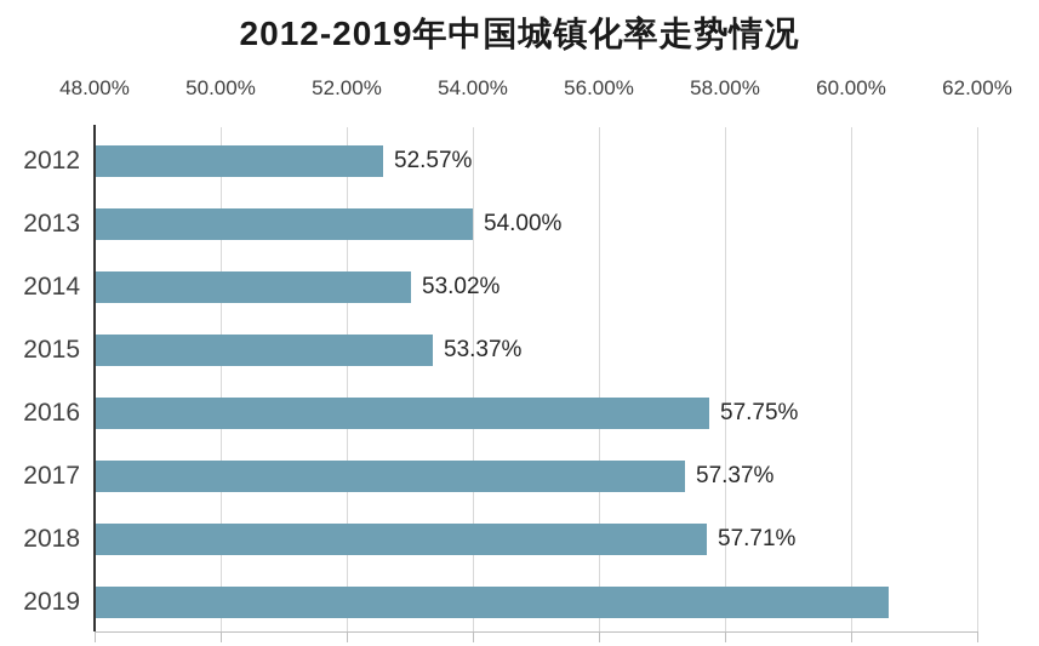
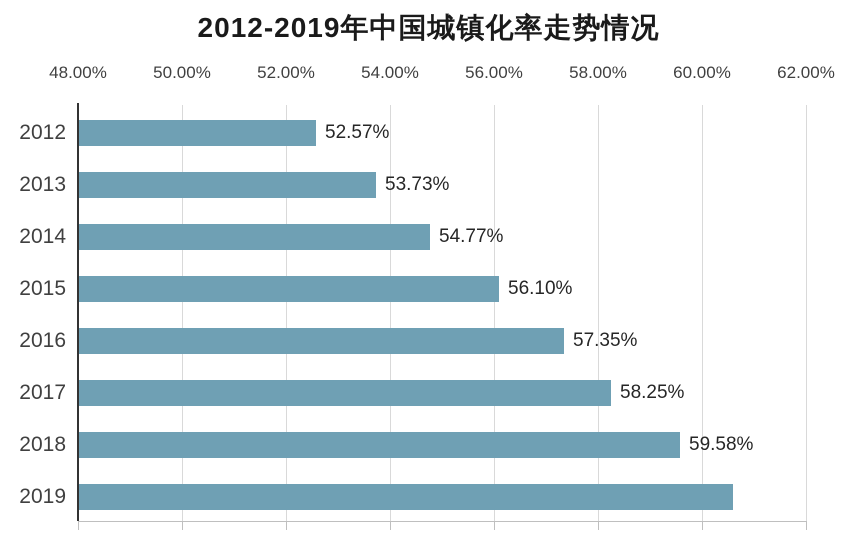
2013: 54.00% -> 53.73%
2014: 53.02% -> 54.77%
2015: 53.37% -> 56.10%
2016: 57.75% -> 57.35%
2017: 57.37% -> 58.25%
2018: 57.71% -> 59.58%
